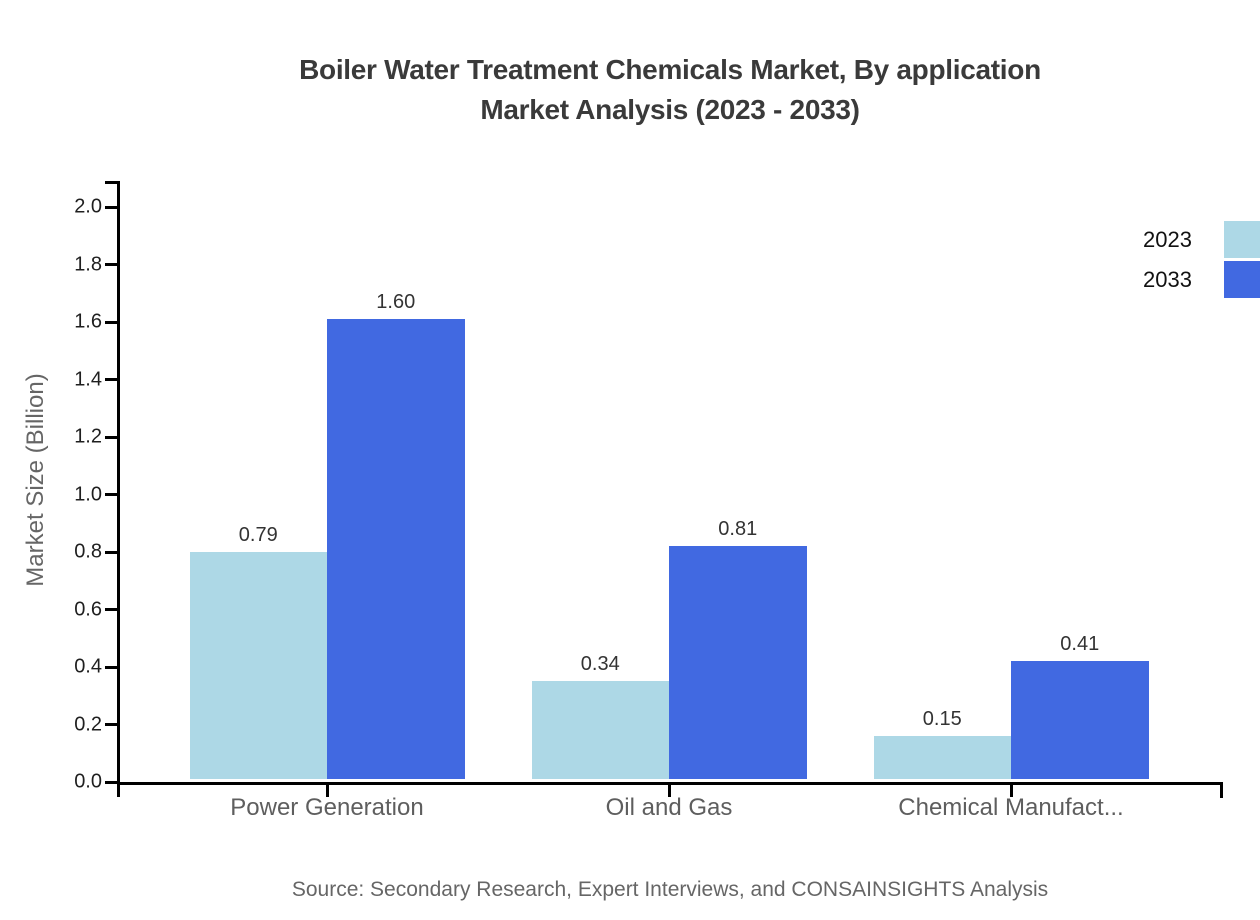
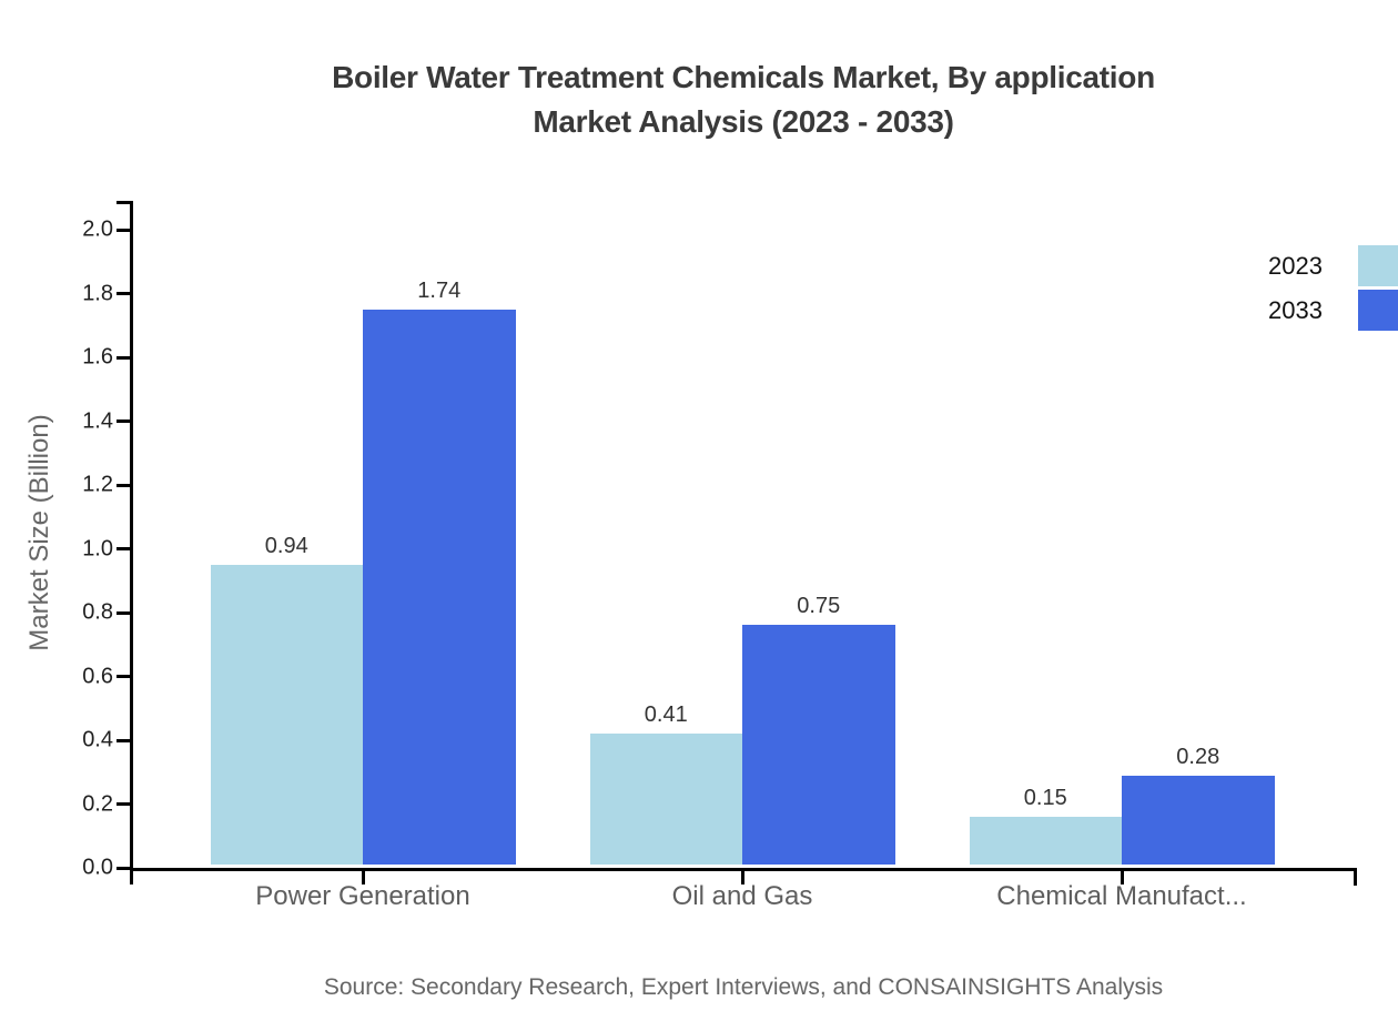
2023/Power Generation: 0.79 -> 0.94
2033/Power Generation: 1.60 -> 1.74
2023/Oil and Gas: 0.34 -> 0.41
2033/Oil and Gas: 0.81 -> 0.75
2033/Chemical Manufact...: 0.41 -> 0.28
